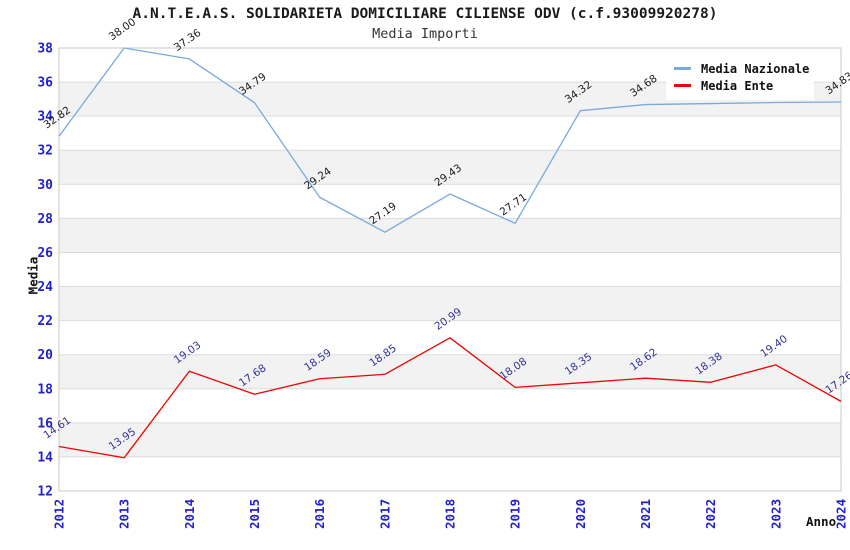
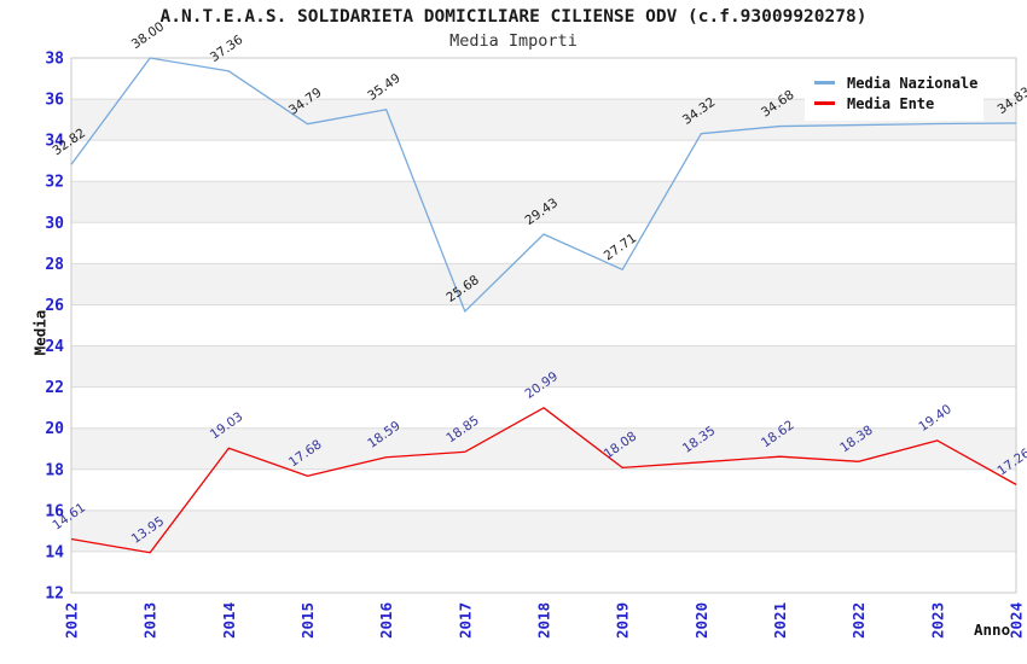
Media Nazionale/2016: 29.24 -> 35.49
Media Nazionale/2017: 27.19 -> 25.68
